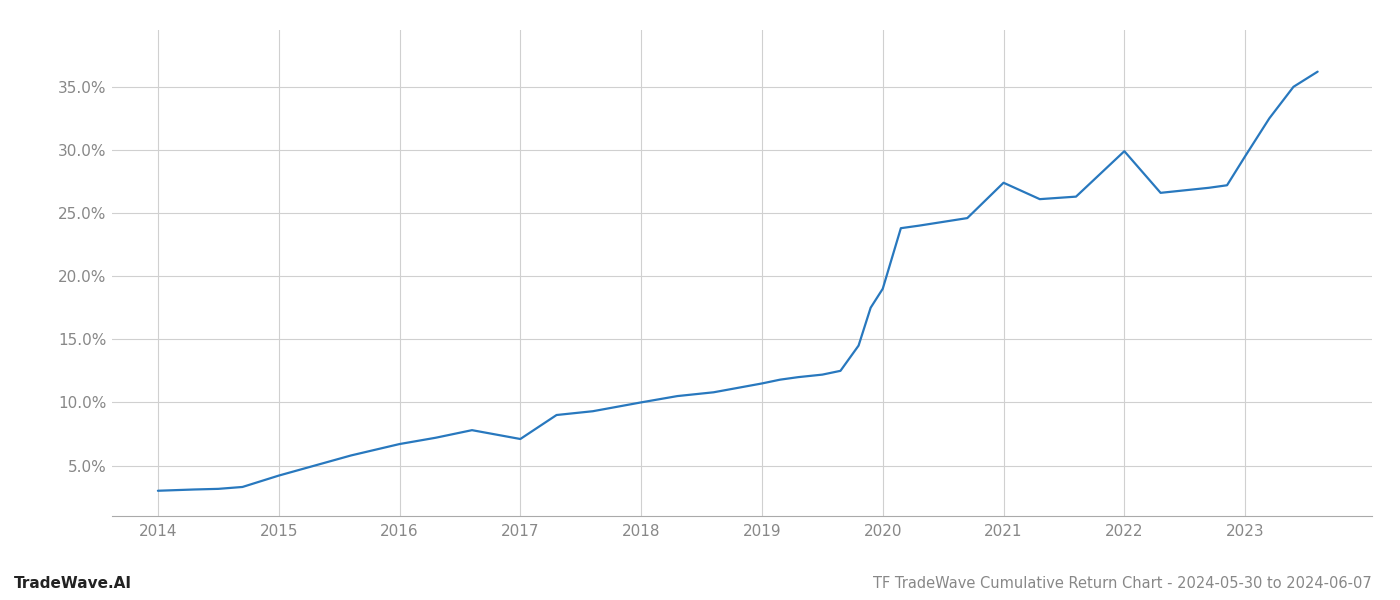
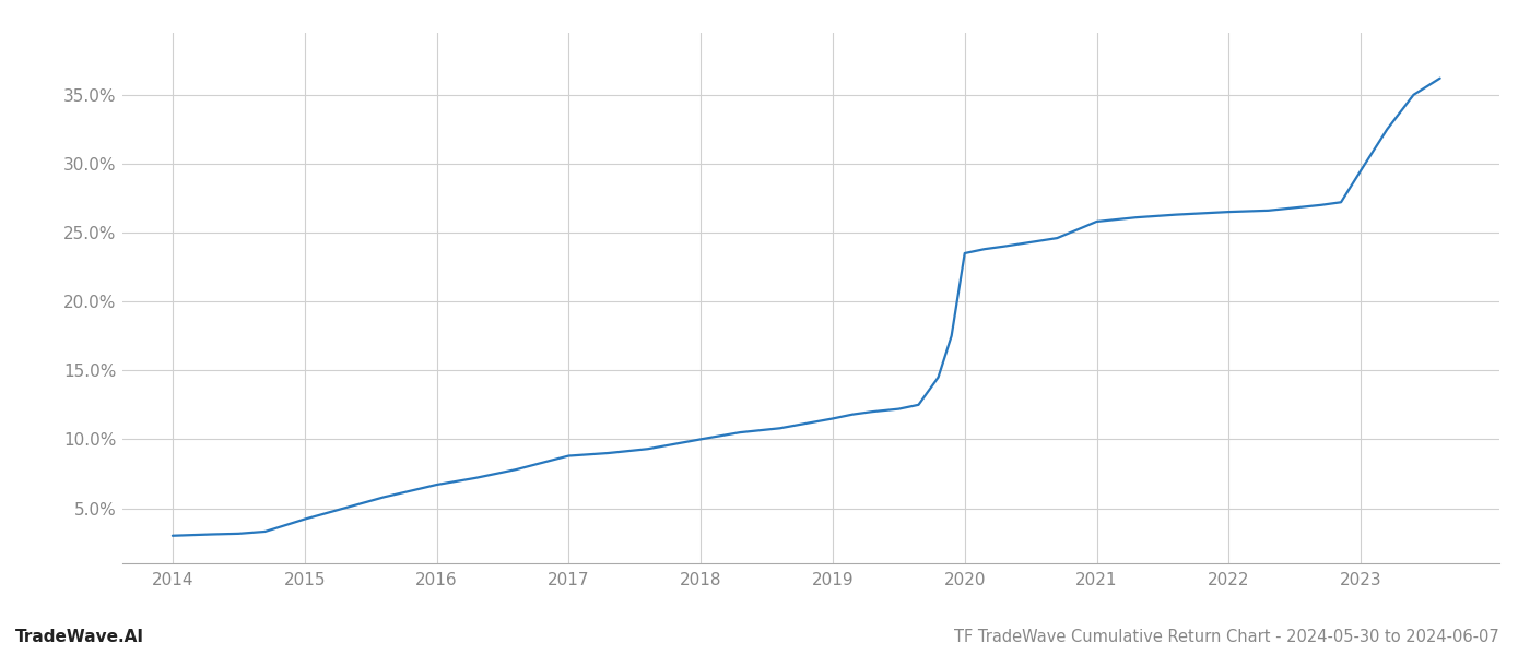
2017: 7.1% -> 8.8%
2020: 19.0% -> 23.5%
2021: 27.4% -> 25.8%
2022: 29.9% -> 26.5%
